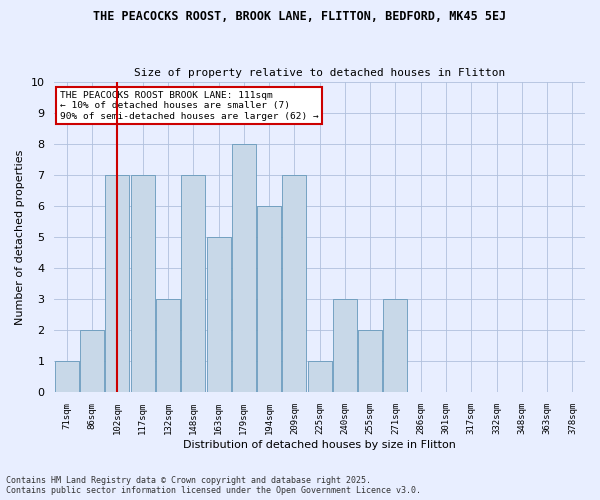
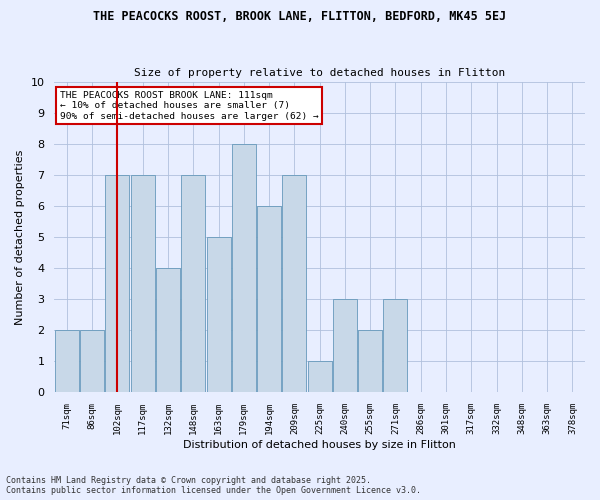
71sqm: 1 -> 2
132sqm: 3 -> 4
